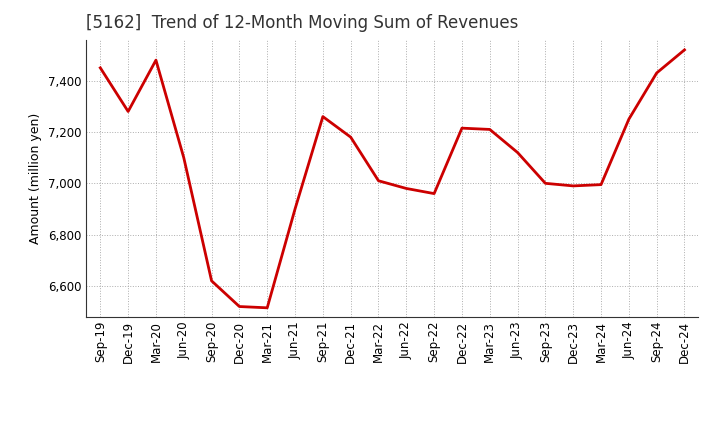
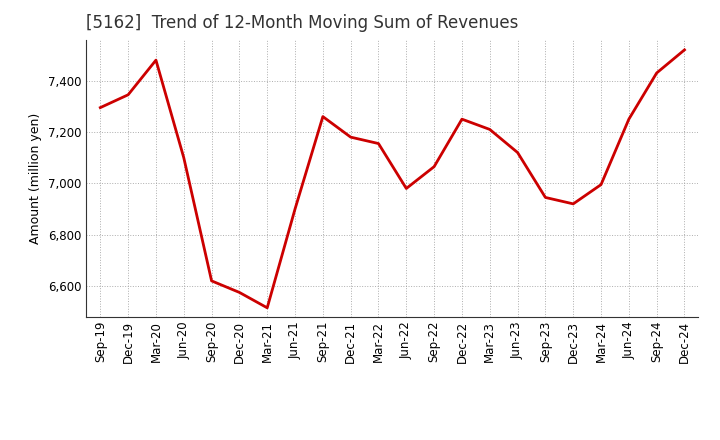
Sep-19: 7,450 -> 7,295
Dec-19: 7,280 -> 7,345
Dec-20: 6,520 -> 6,575
Mar-22: 7,010 -> 7,155
Sep-22: 6,960 -> 7,065
Dec-22: 7,215 -> 7,250
Sep-23: 7,000 -> 6,945
Dec-23: 6,990 -> 6,920
